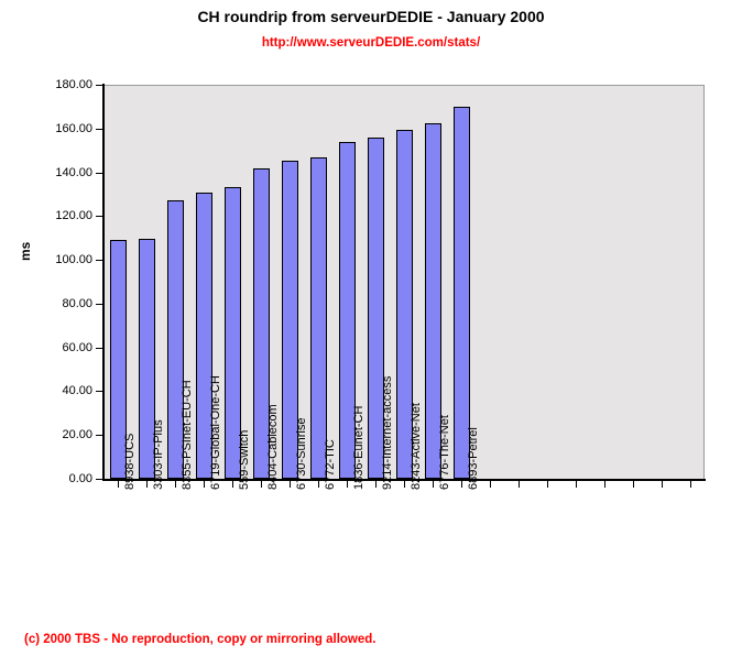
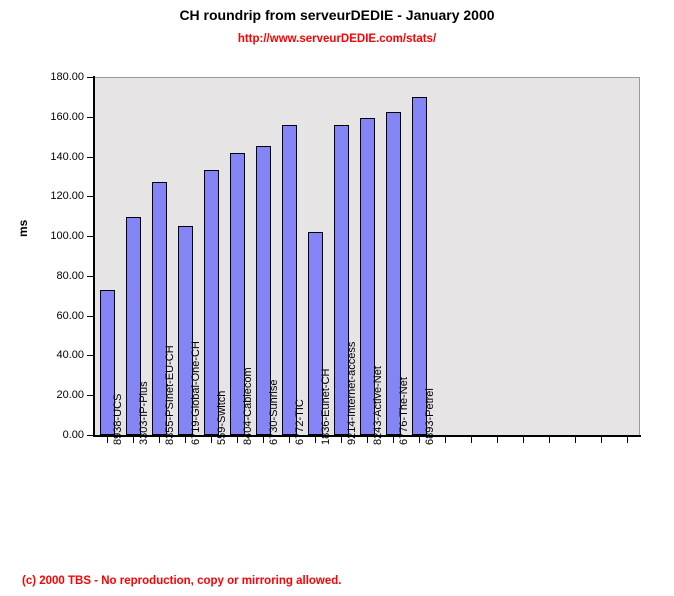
8938-UCS: 109 -> 73
6719-Global-One-CH: 130 -> 105
6772-TIC: 147 -> 156
1836-Eunet-CH: 154 -> 102
